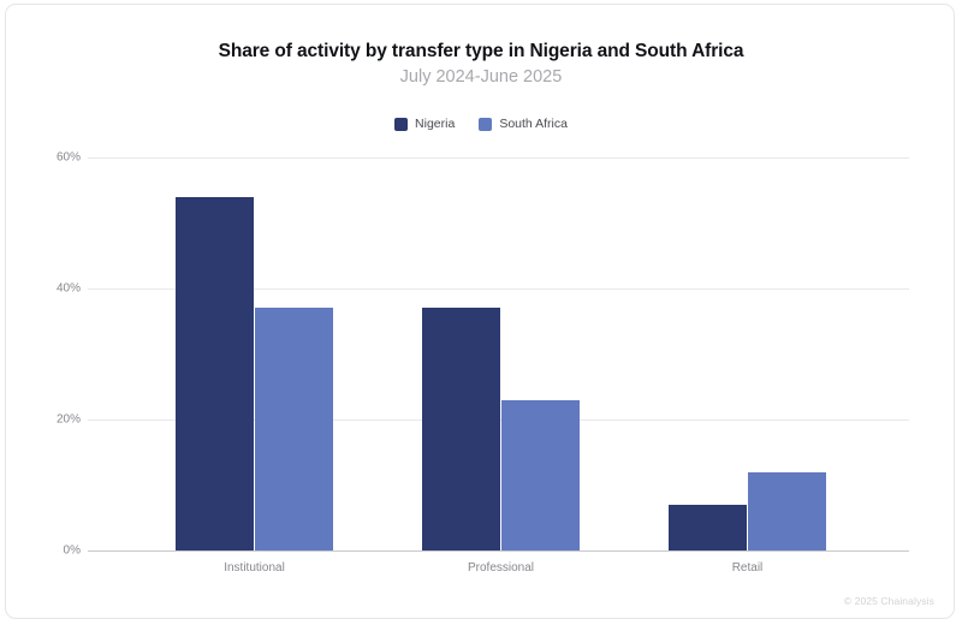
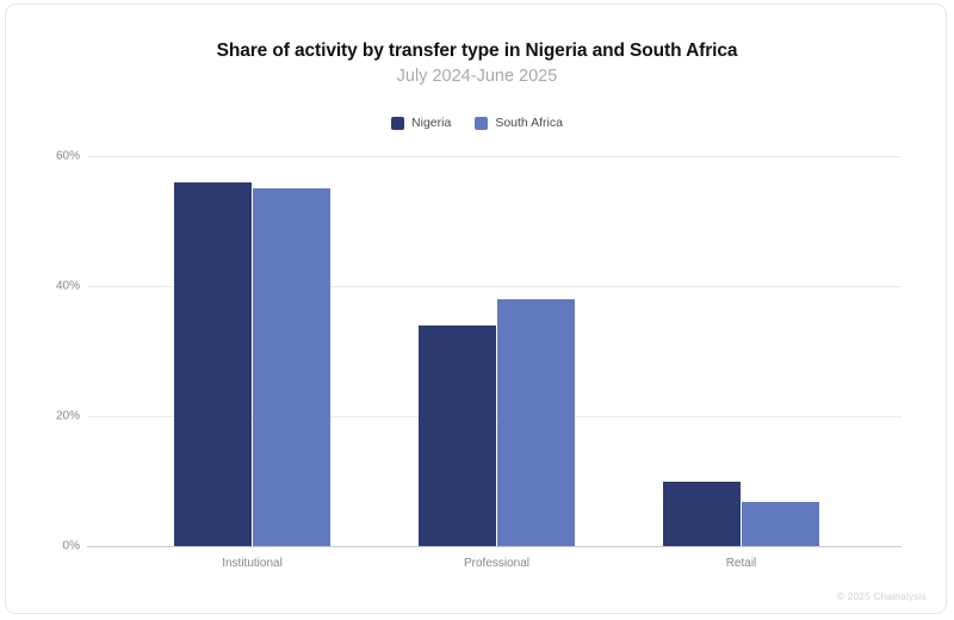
Nigeria/Institutional: 54% -> 56%
South Africa/Institutional: 37% -> 55%
Nigeria/Professional: 37% -> 34%
South Africa/Professional: 23% -> 38%
Nigeria/Retail: 7% -> 10%
South Africa/Retail: 12% -> 7%
